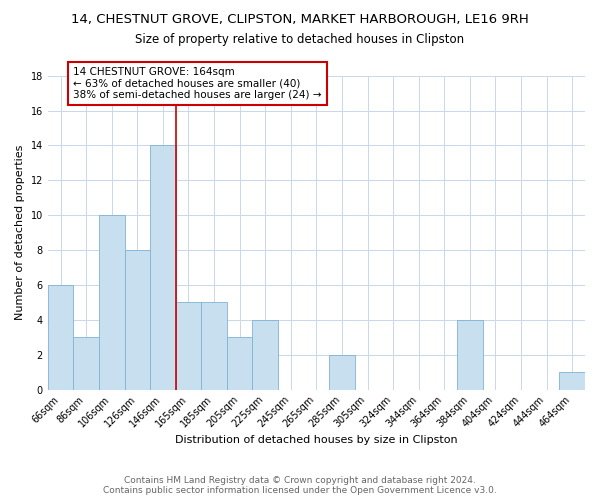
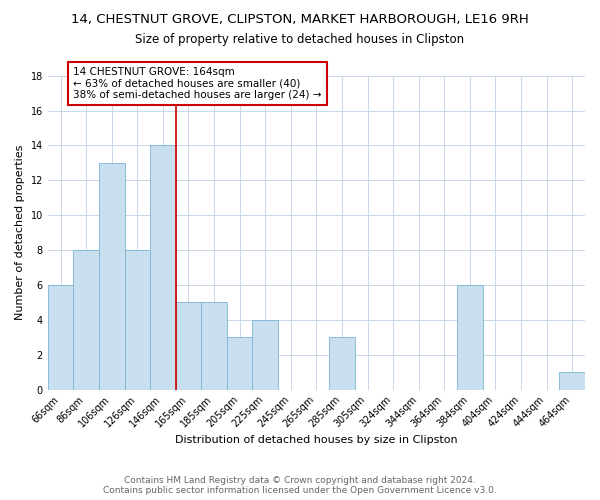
86sqm: 3 -> 8
106sqm: 10 -> 13
285sqm: 2 -> 3
384sqm: 4 -> 6
